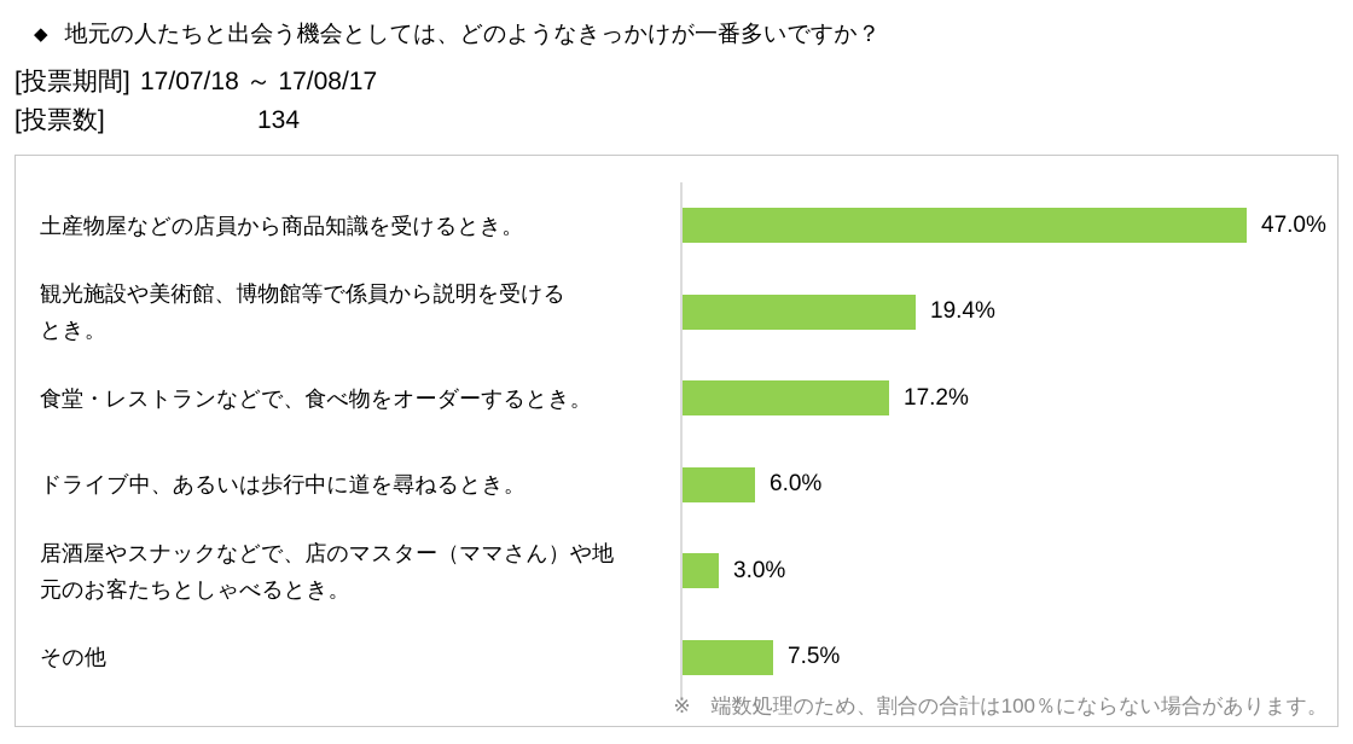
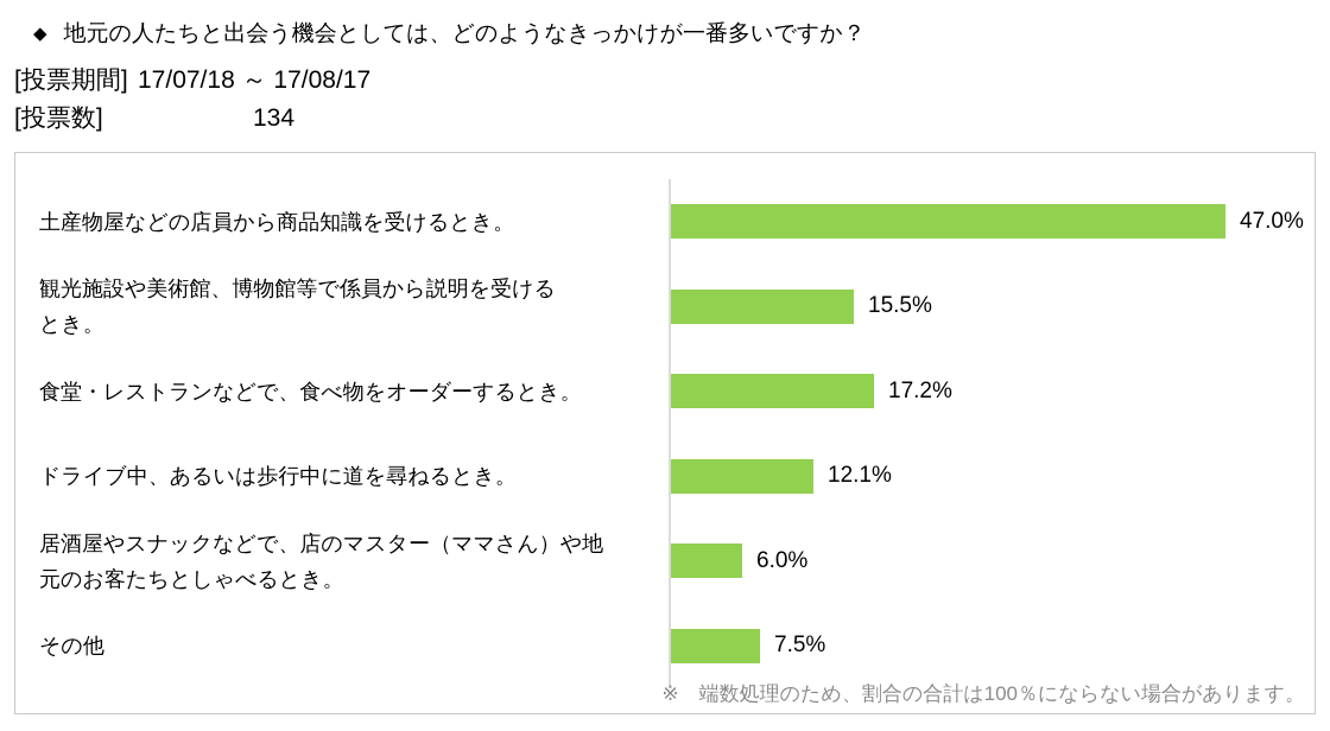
観光施設や美術館、博物館等で係員から説明を受ける とき。: 19.4% -> 15.5%
ドライブ中、あるいは歩行中に道を尋ねるとき。: 6.0% -> 12.1%
居酒屋やスナックなどで、店のマスター（ママさん）や地 元のお客たちとしゃべるとき。: 3.0% -> 6.0%
